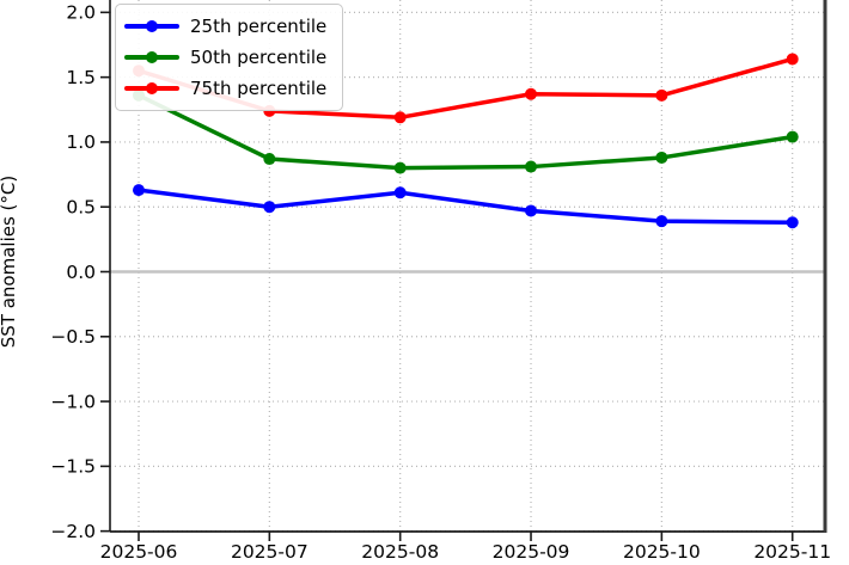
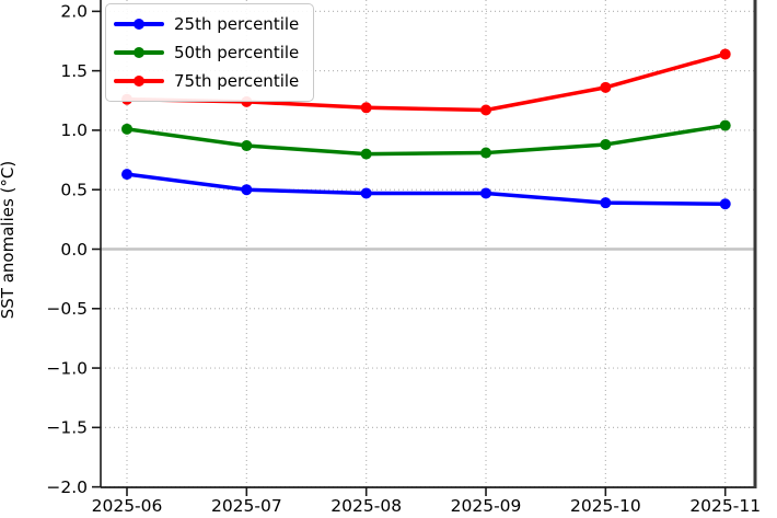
50th percentile/2025-06: 1.36 -> 1.01
75th percentile/2025-06: 1.55 -> 1.26
25th percentile/2025-08: 0.61 -> 0.47
75th percentile/2025-09: 1.37 -> 1.17
